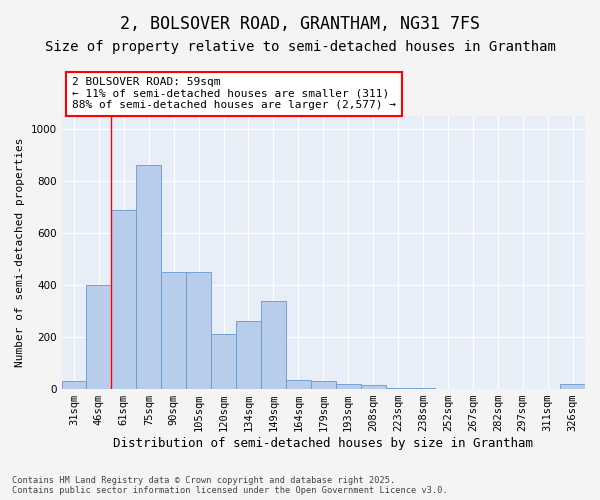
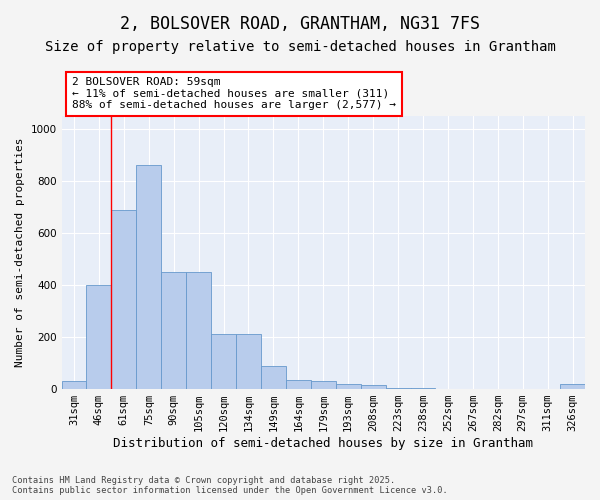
134sqm: 260 -> 210
149sqm: 340 -> 90
